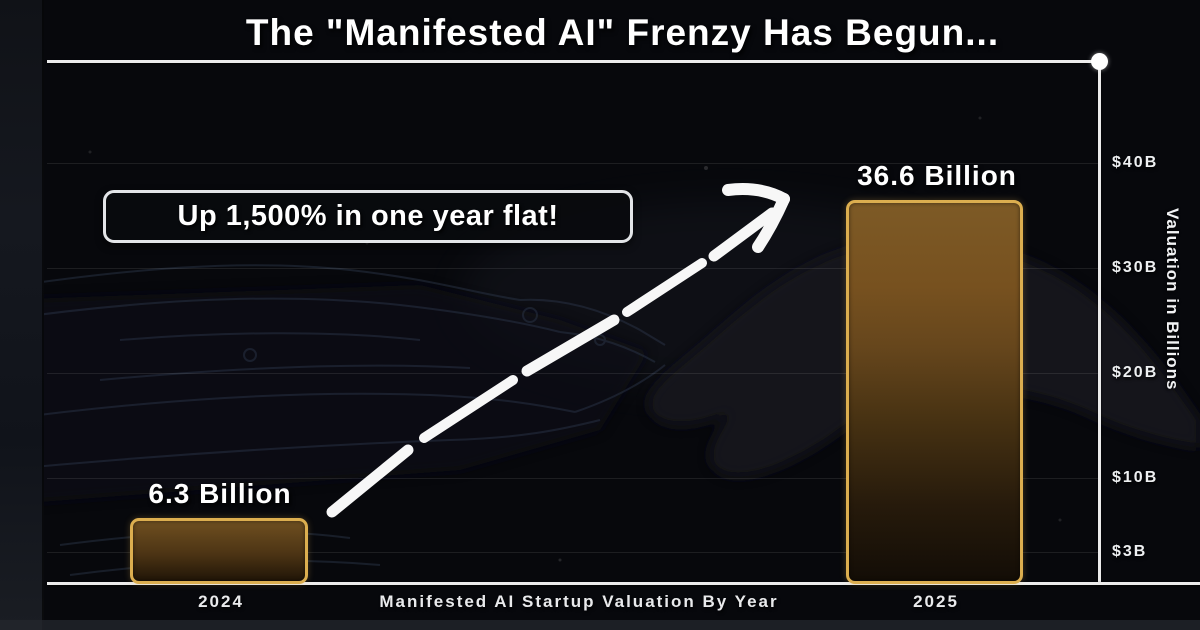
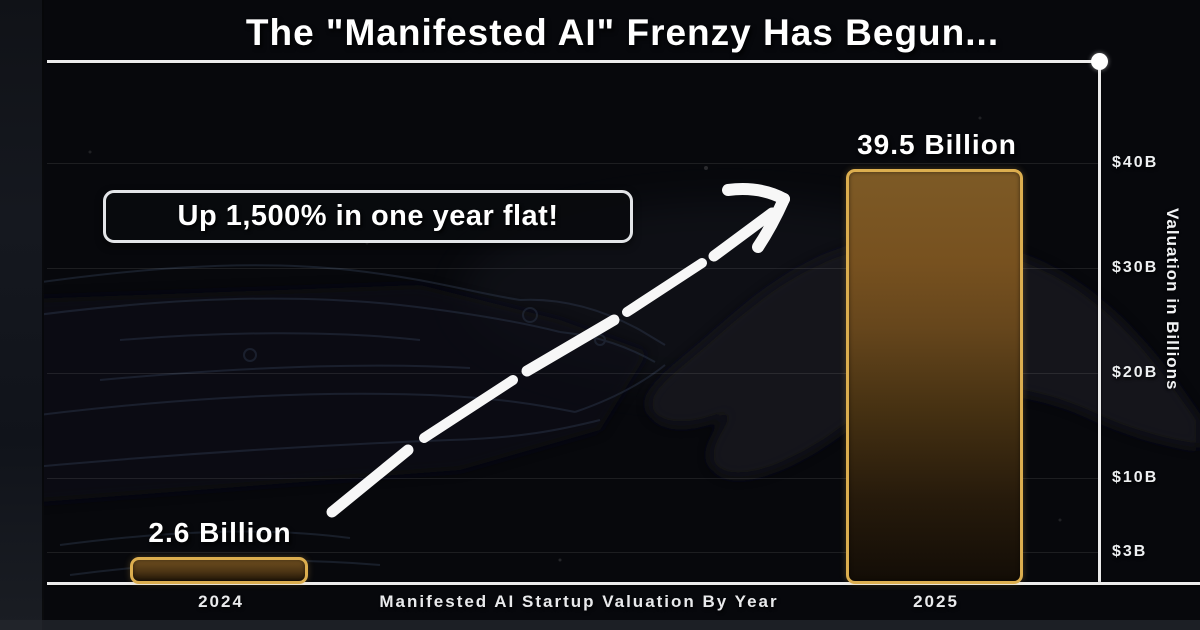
2024: 6.3 -> 2.6
2025: 36.6 -> 39.5
